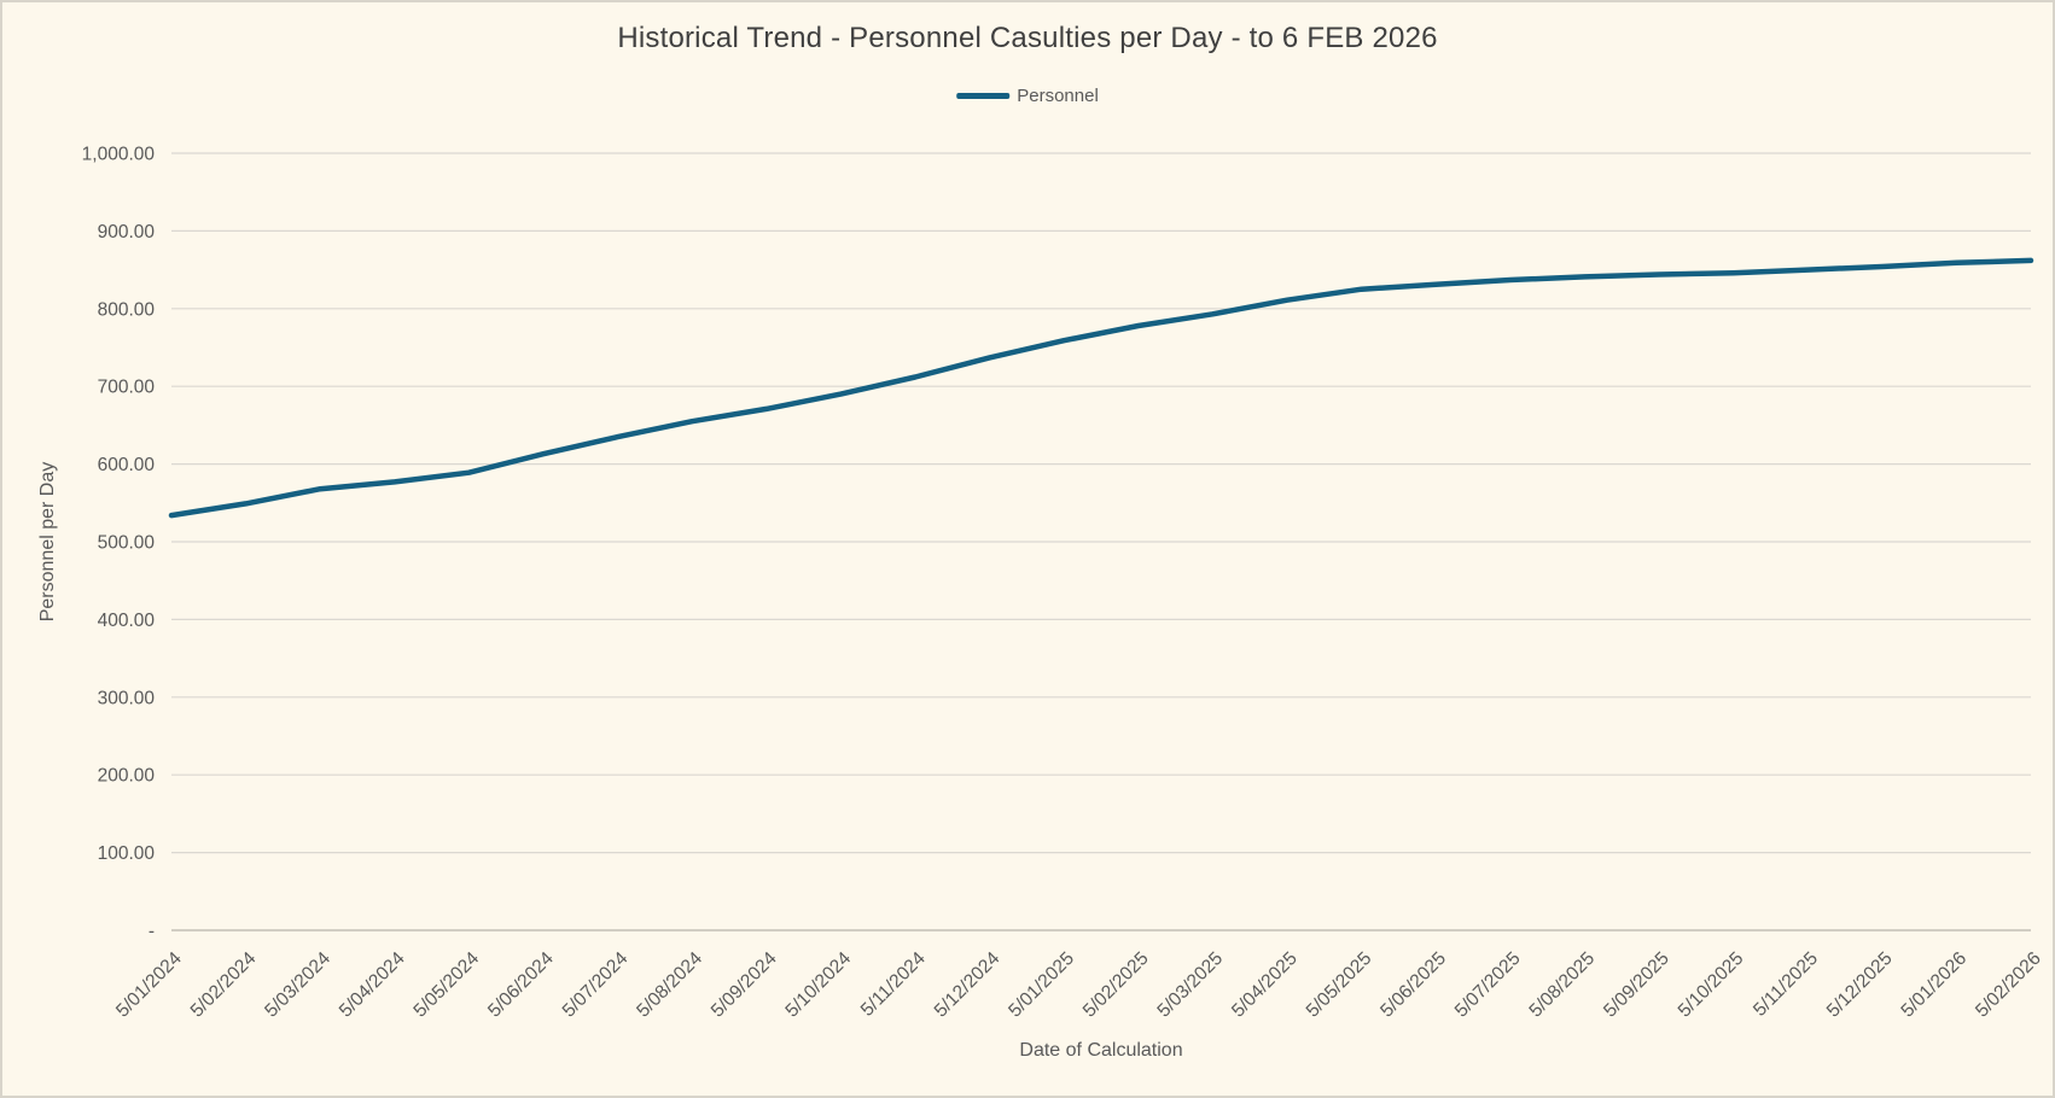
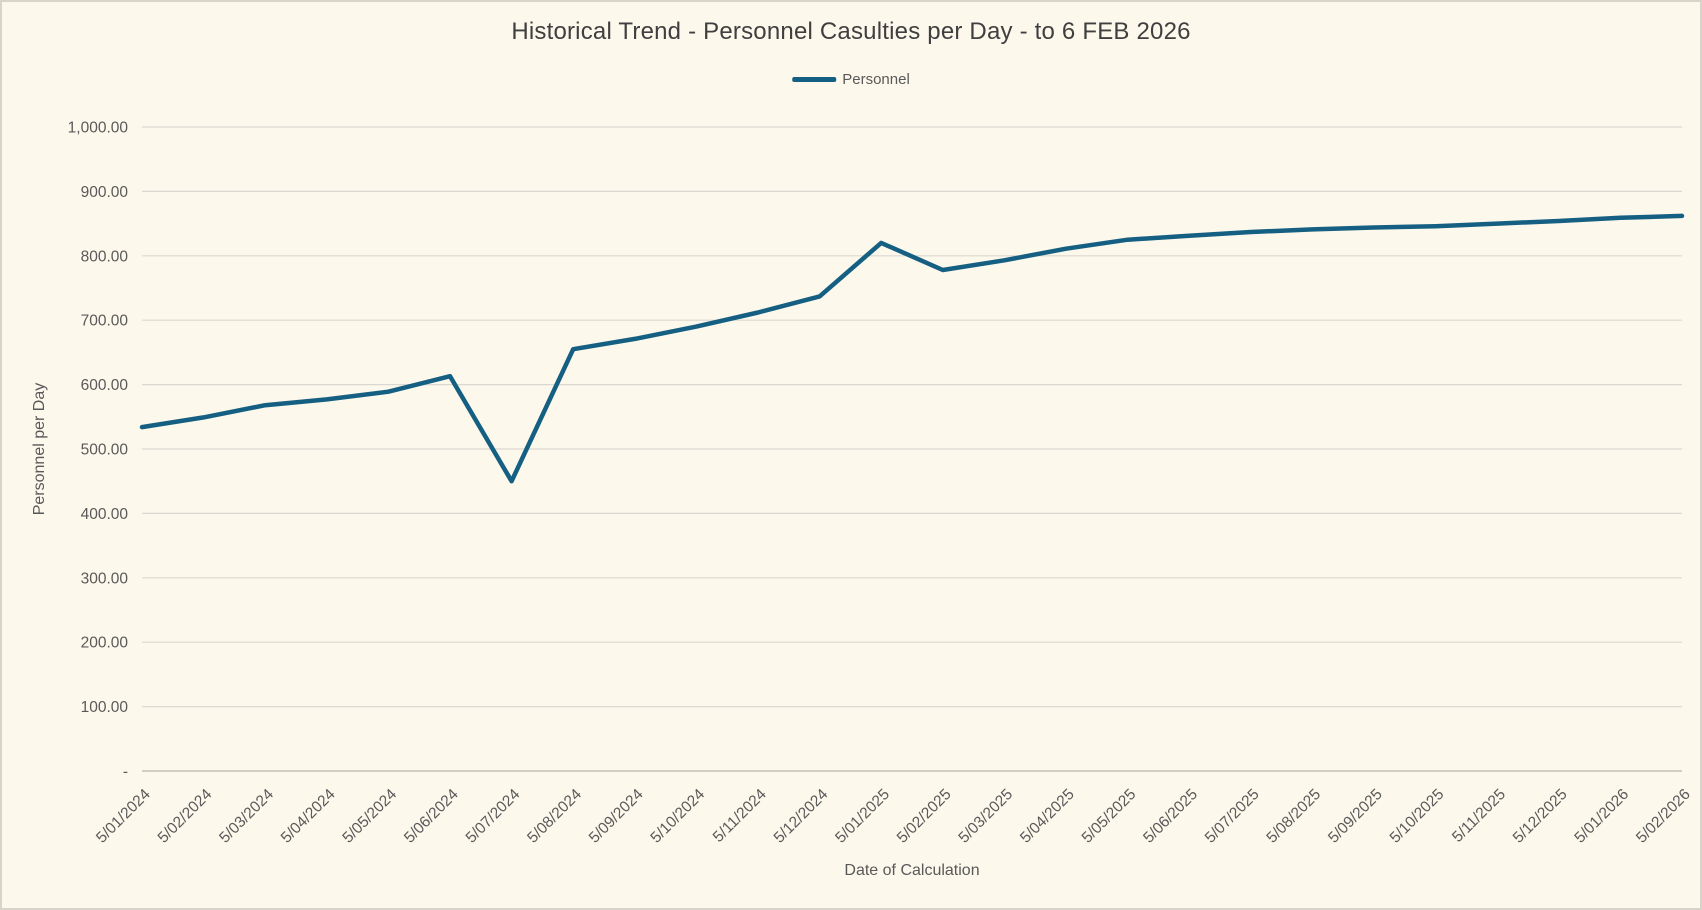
5/07/2024: 640 -> 450
5/01/2025: 760 -> 820
